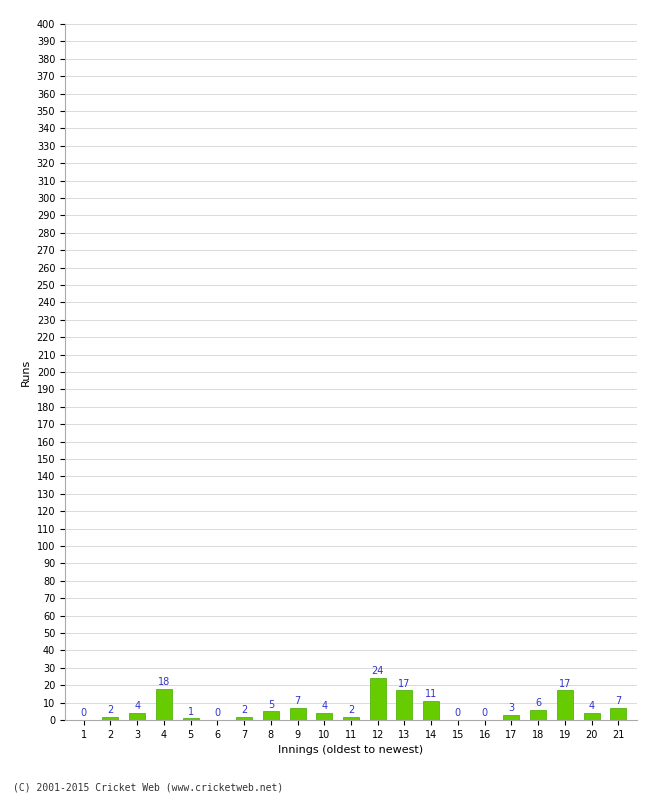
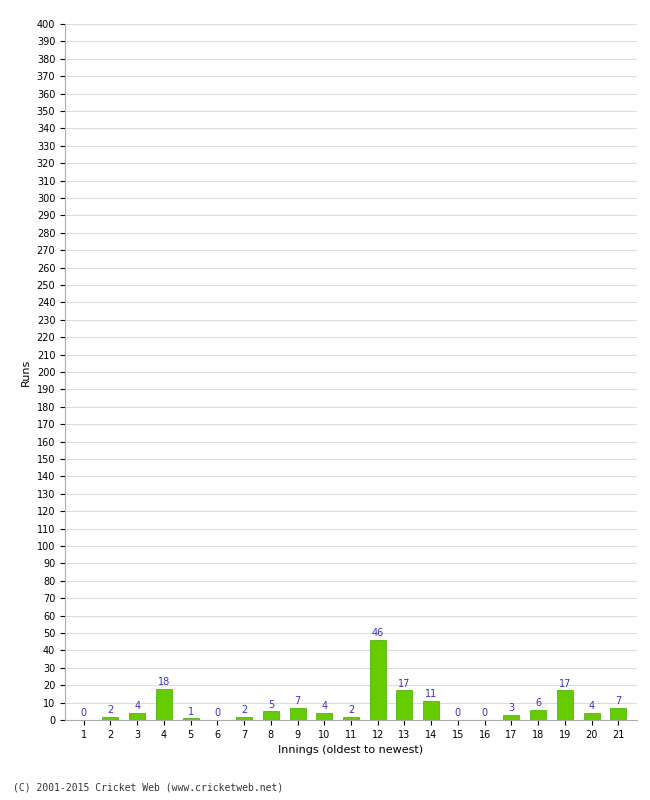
12: 24 -> 46
